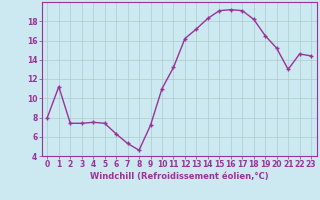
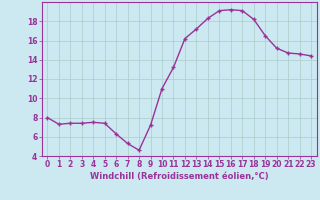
1: 11.2 -> 7.3
21: 13.0 -> 14.7
